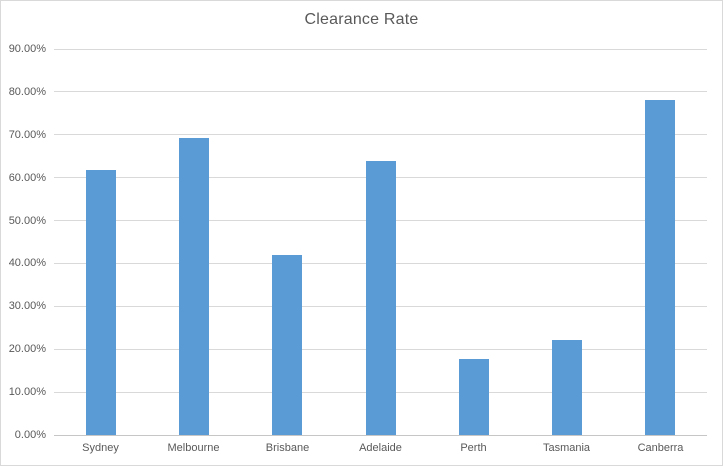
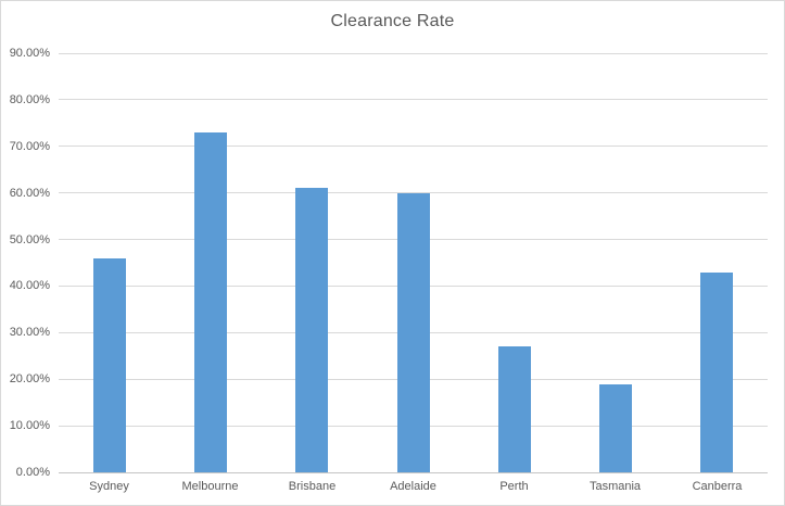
Sydney: 62% -> 46%
Melbourne: 69% -> 73%
Brisbane: 42% -> 61%
Adelaide: 64% -> 60%
Perth: 18% -> 27%
Tasmania: 22% -> 19%
Canberra: 78% -> 43%
